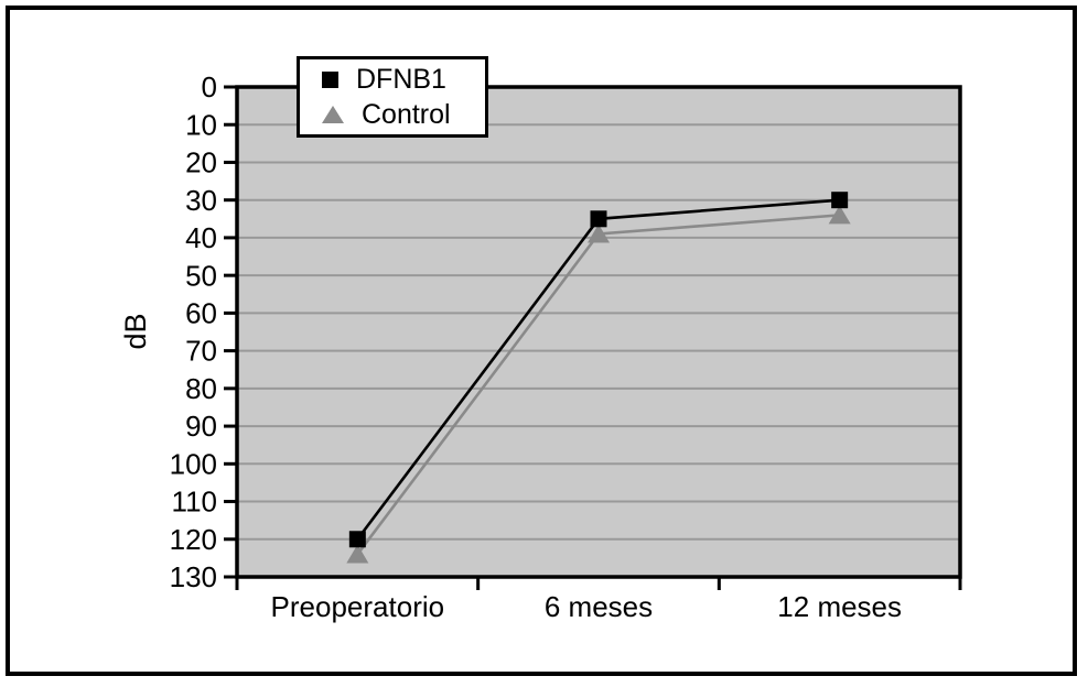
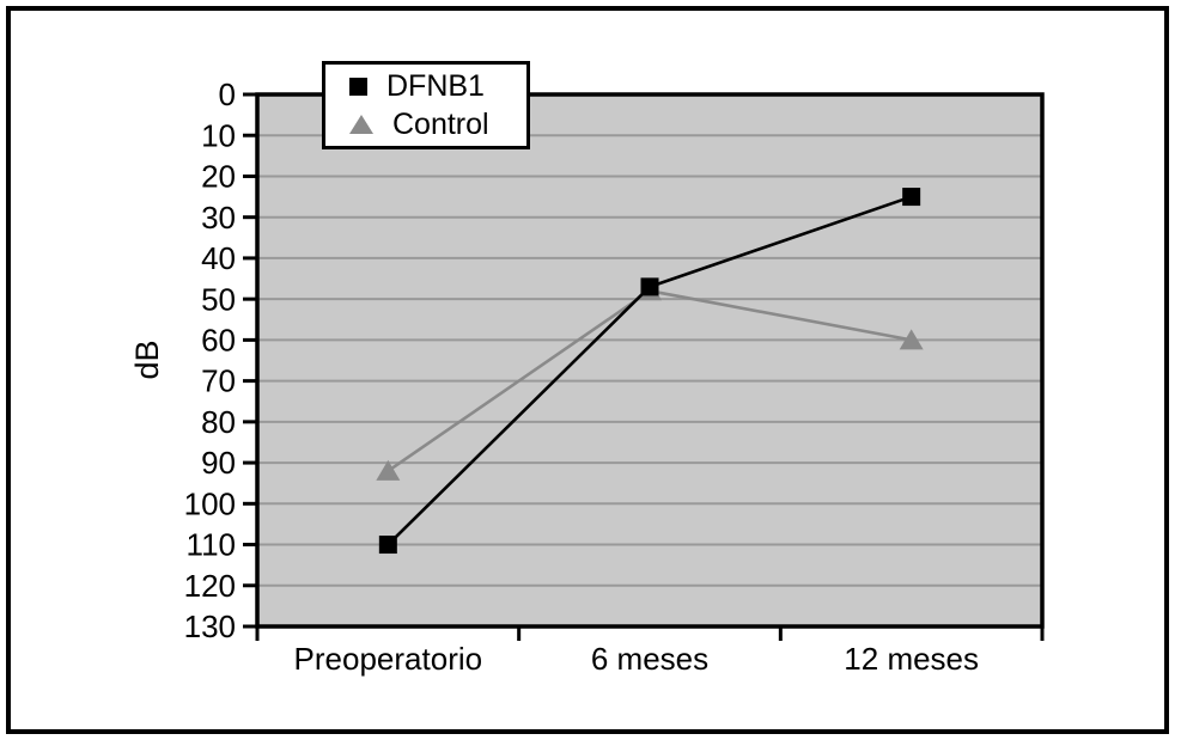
DFNB1/Preoperatorio: 120 -> 110
Control/Preoperatorio: 124 -> 92
DFNB1/6 meses: 35 -> 47
Control/6 meses: 39 -> 48
DFNB1/12 meses: 30 -> 25
Control/12 meses: 34 -> 60
